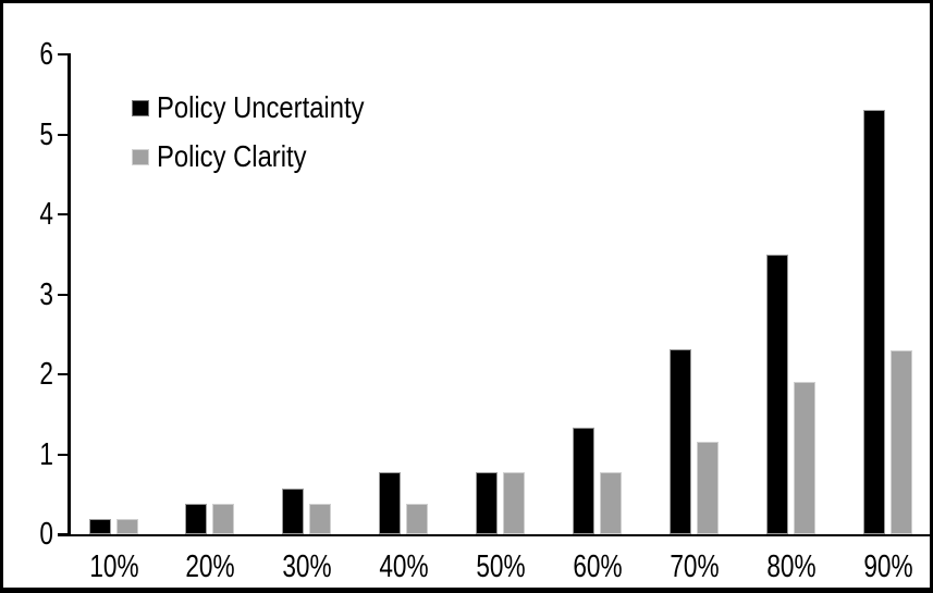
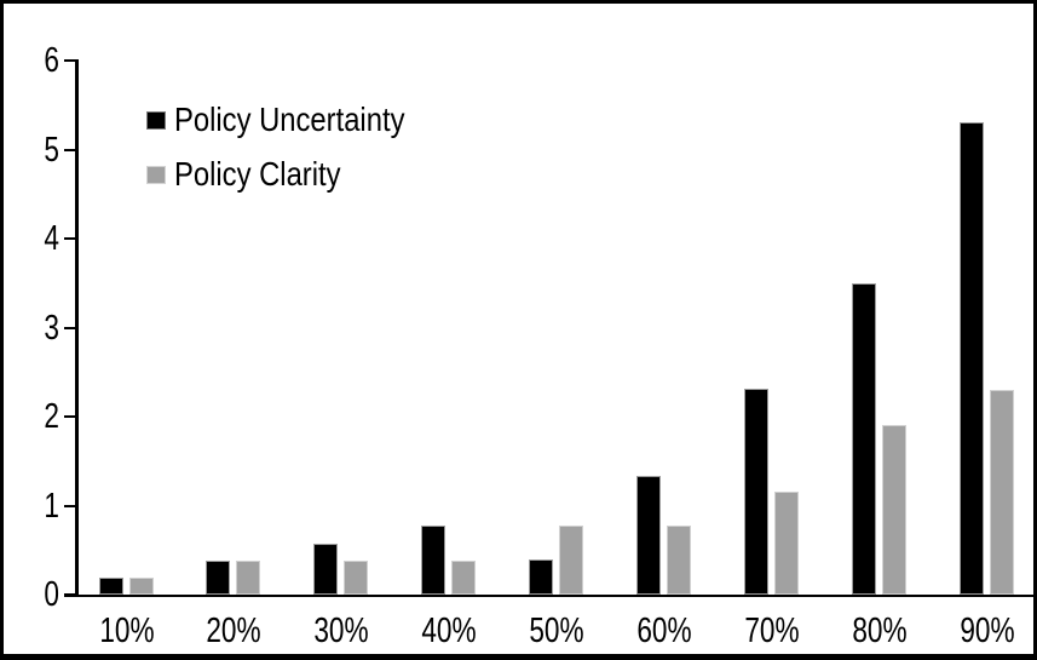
Policy Uncertainty/50%: 0.8 -> 0.4
